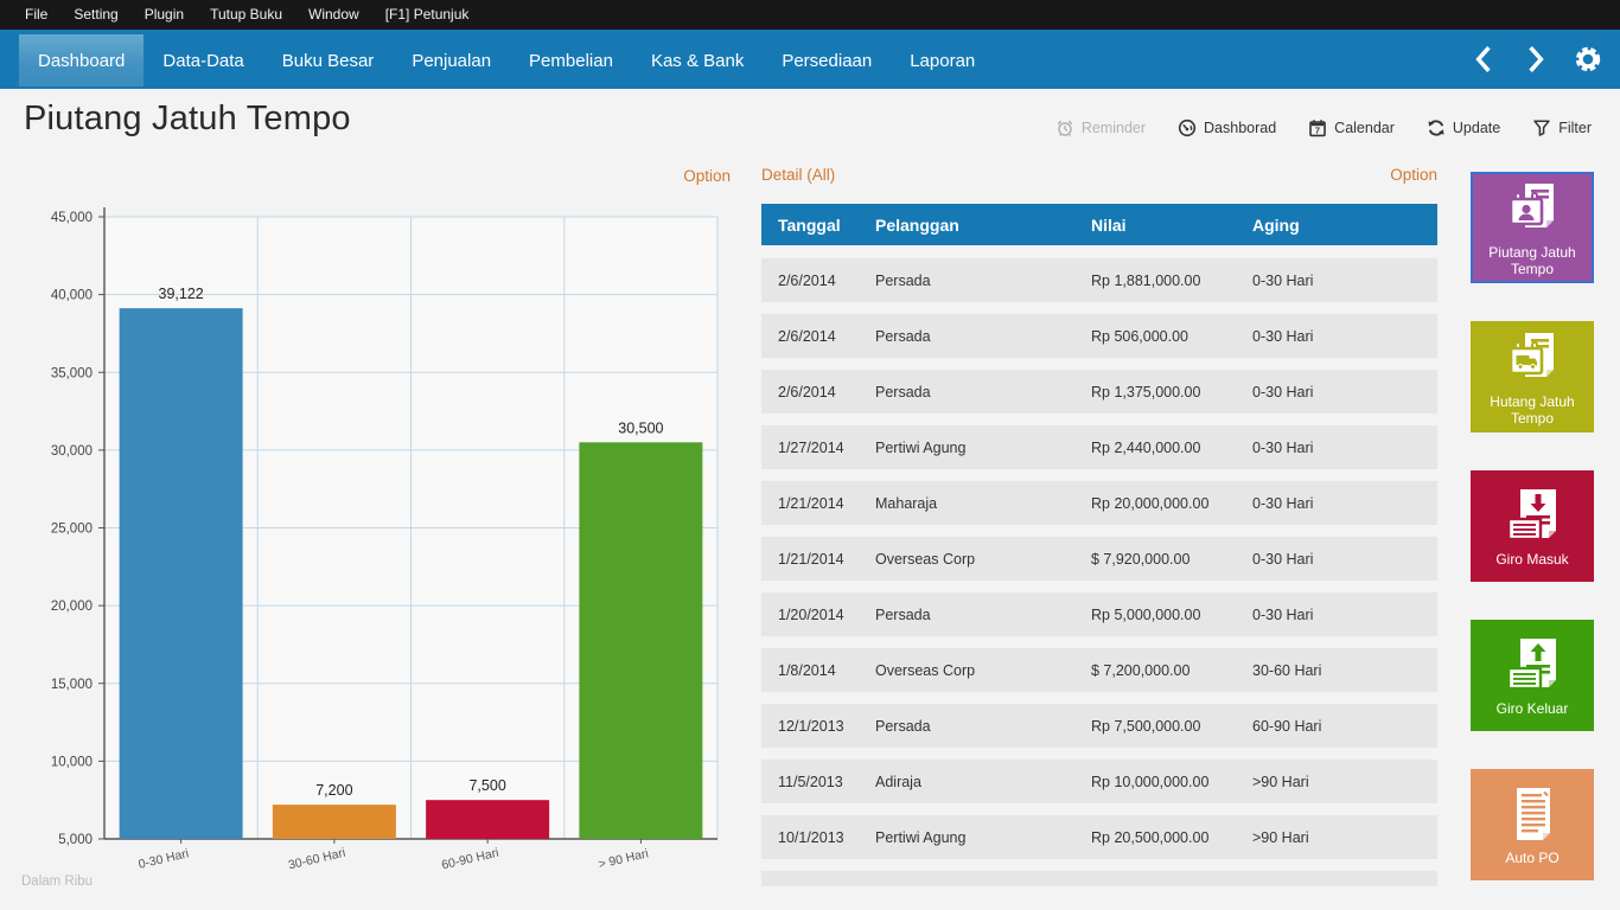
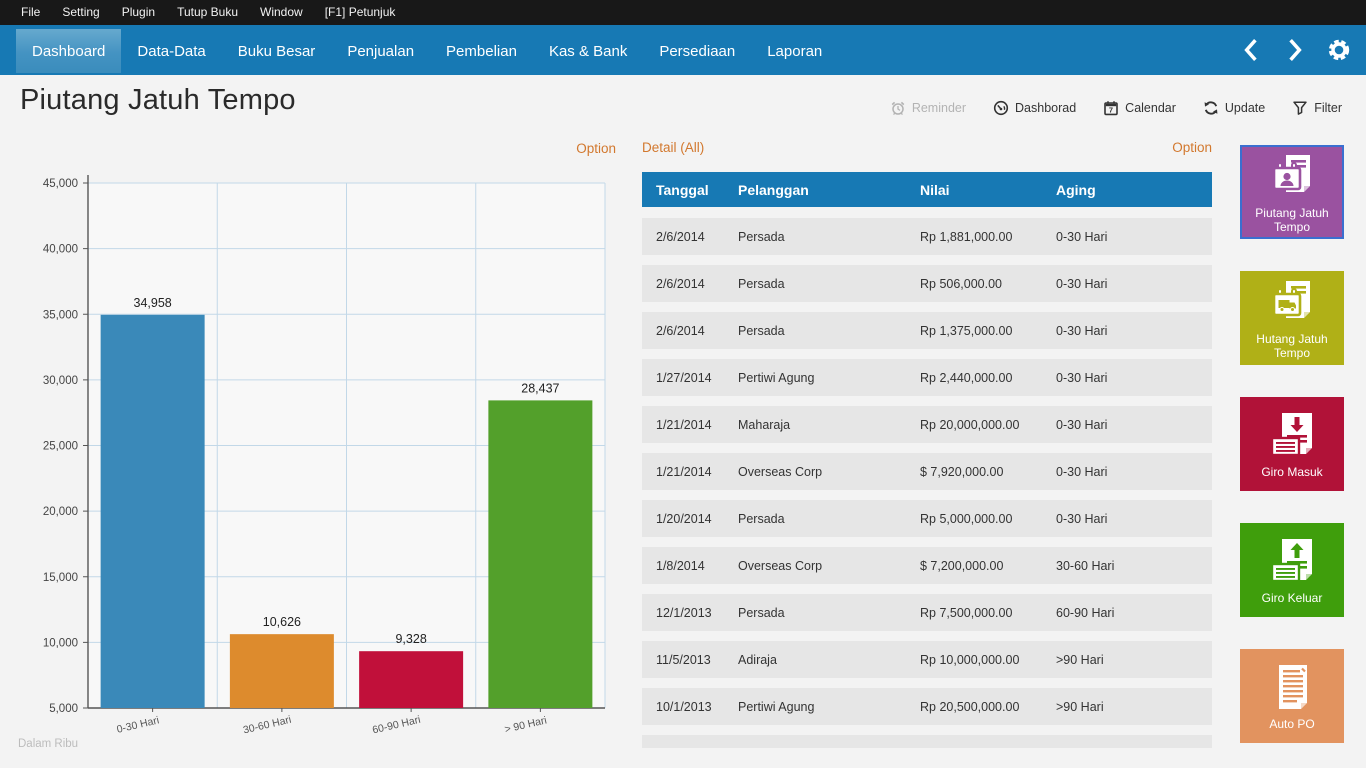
0-30 Hari: 39,122 -> 34,958
30-60 Hari: 7,200 -> 10,626
60-90 Hari: 7,500 -> 9,328
> 90 Hari: 30,500 -> 28,437
